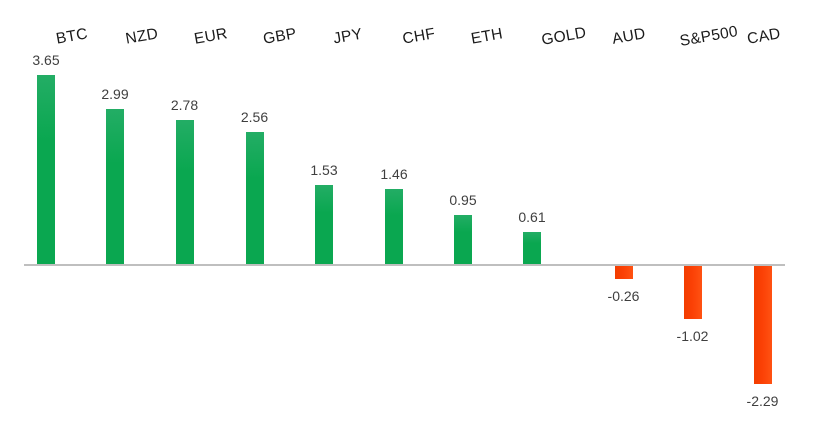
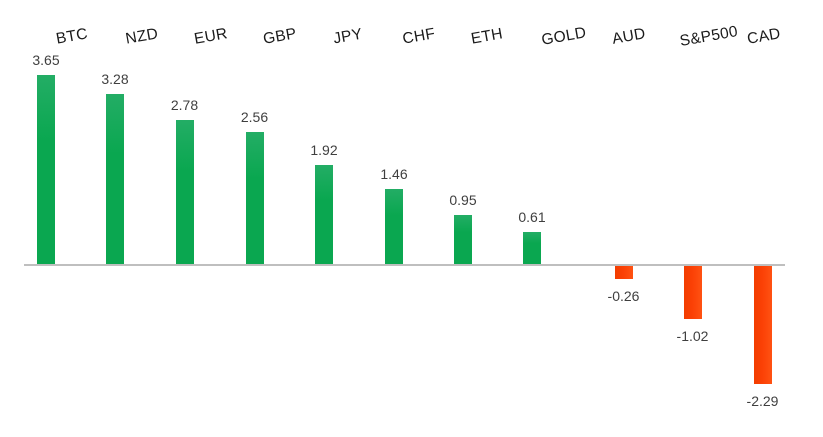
NZD: 2.99 -> 3.28
JPY: 1.53 -> 1.92
